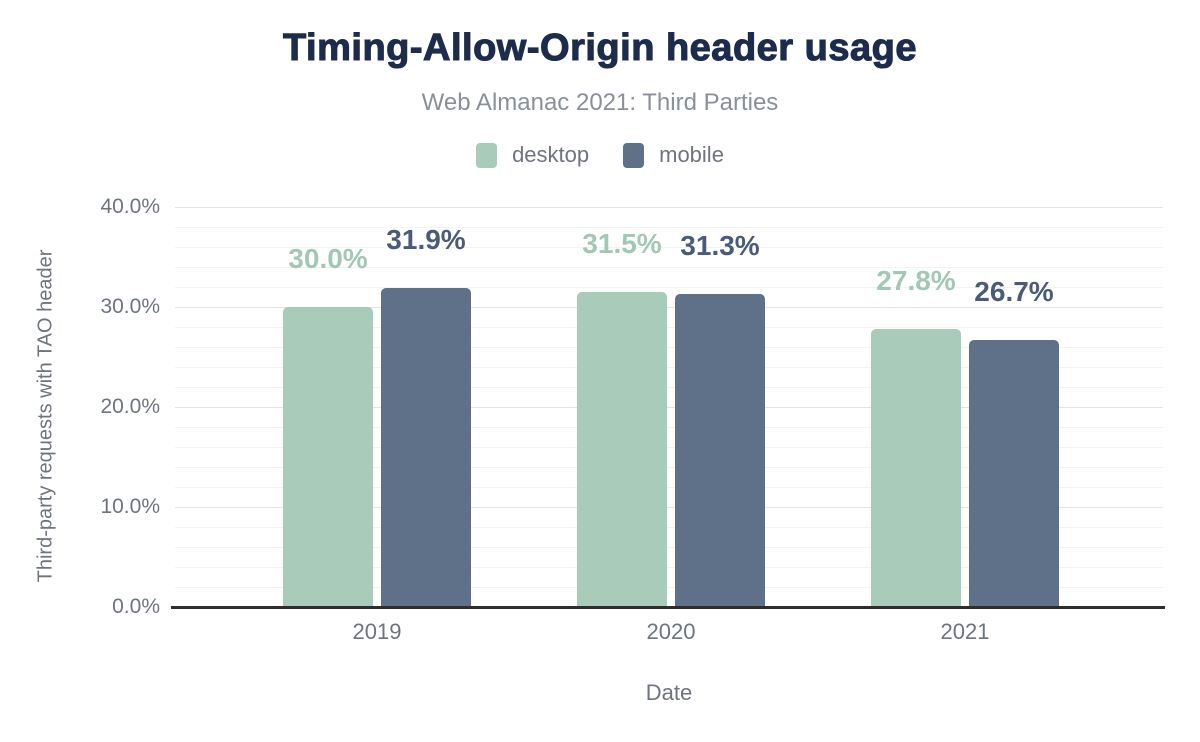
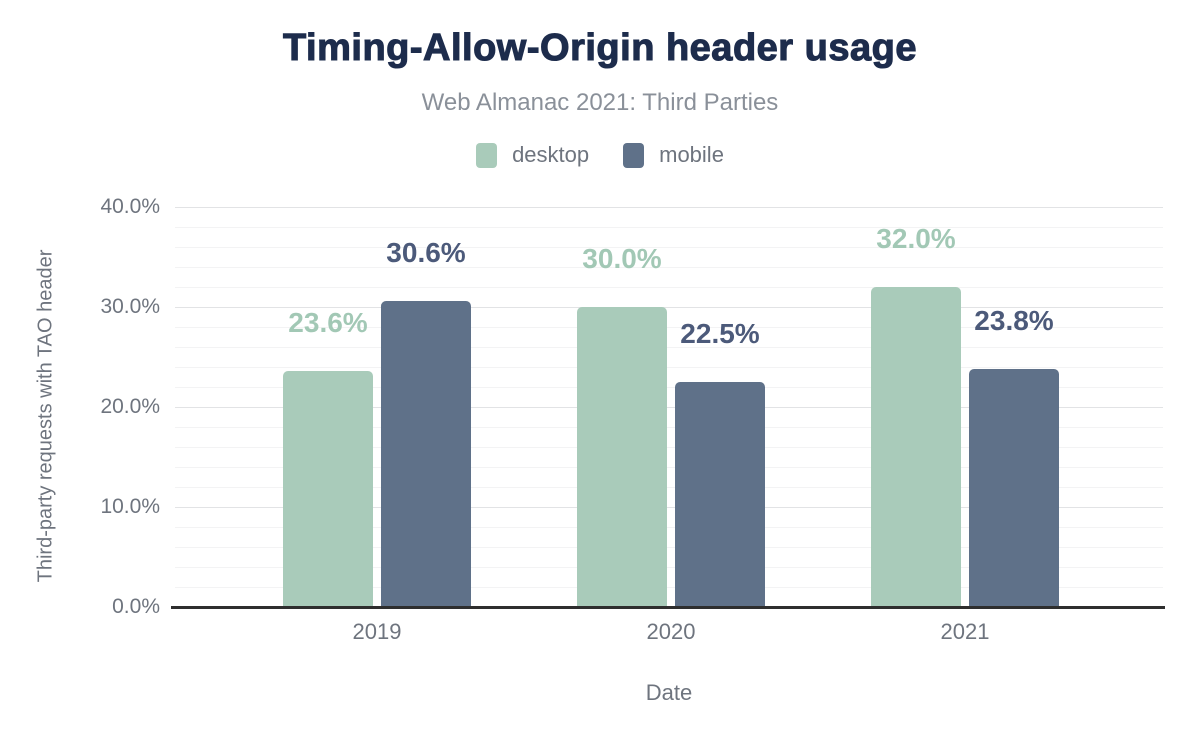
desktop/2019: 30.0% -> 23.6%
mobile/2019: 31.9% -> 30.6%
desktop/2020: 31.5% -> 30.0%
mobile/2020: 31.3% -> 22.5%
desktop/2021: 27.8% -> 32.0%
mobile/2021: 26.7% -> 23.8%
